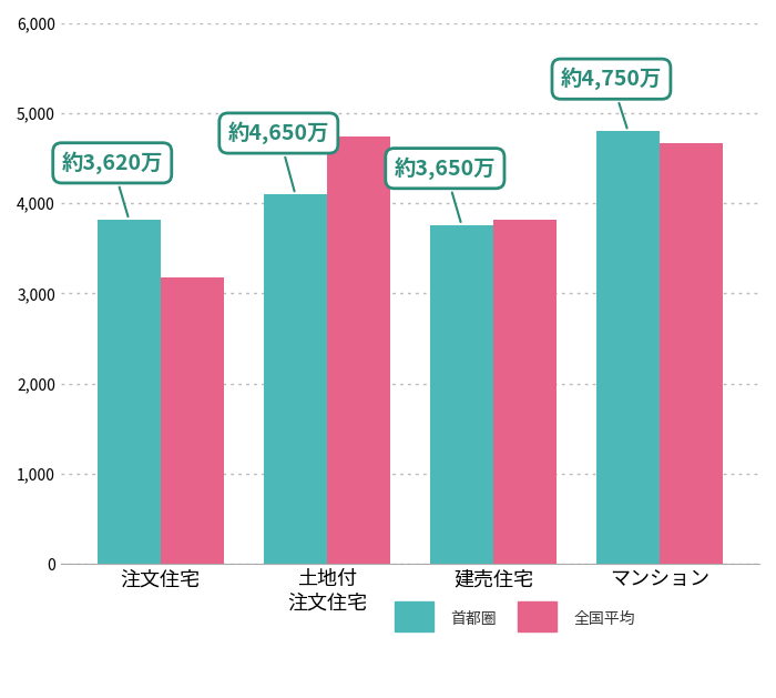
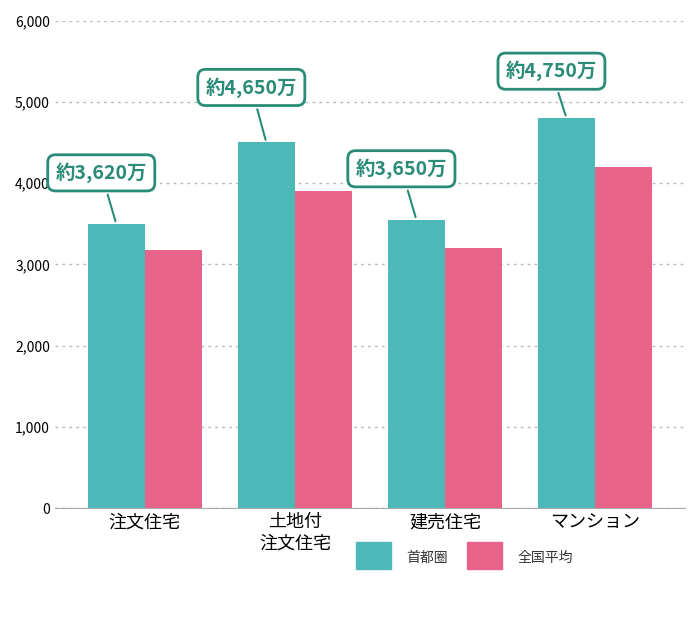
首都圈/注文住宅: 3,820 -> 3,500
首都圈/土地付 注文住宅: 4,100 -> 4,500
全国平均/土地付 注文住宅: 4,740 -> 3,900
首都圈/建売住宅: 3,760 -> 3,550
全国平均/建売住宅: 3,820 -> 3,200
全国平均/マンション: 4,660 -> 4,200
